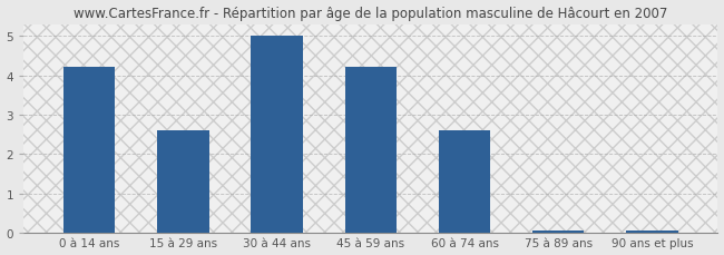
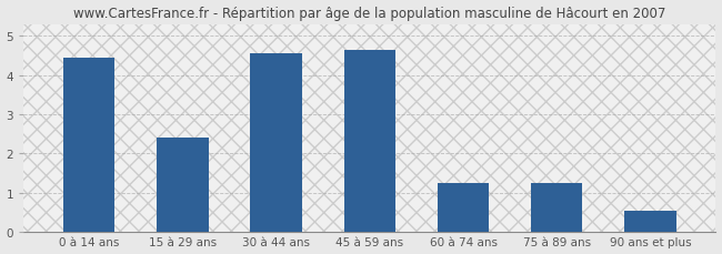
0 à 14 ans: 4.20 -> 4.45
15 à 29 ans: 2.60 -> 2.40
30 à 44 ans: 5.00 -> 4.55
45 à 59 ans: 4.20 -> 4.65
60 à 74 ans: 2.60 -> 1.25
75 à 89 ans: 0.07 -> 1.25
90 ans et plus: 0.07 -> 0.55
